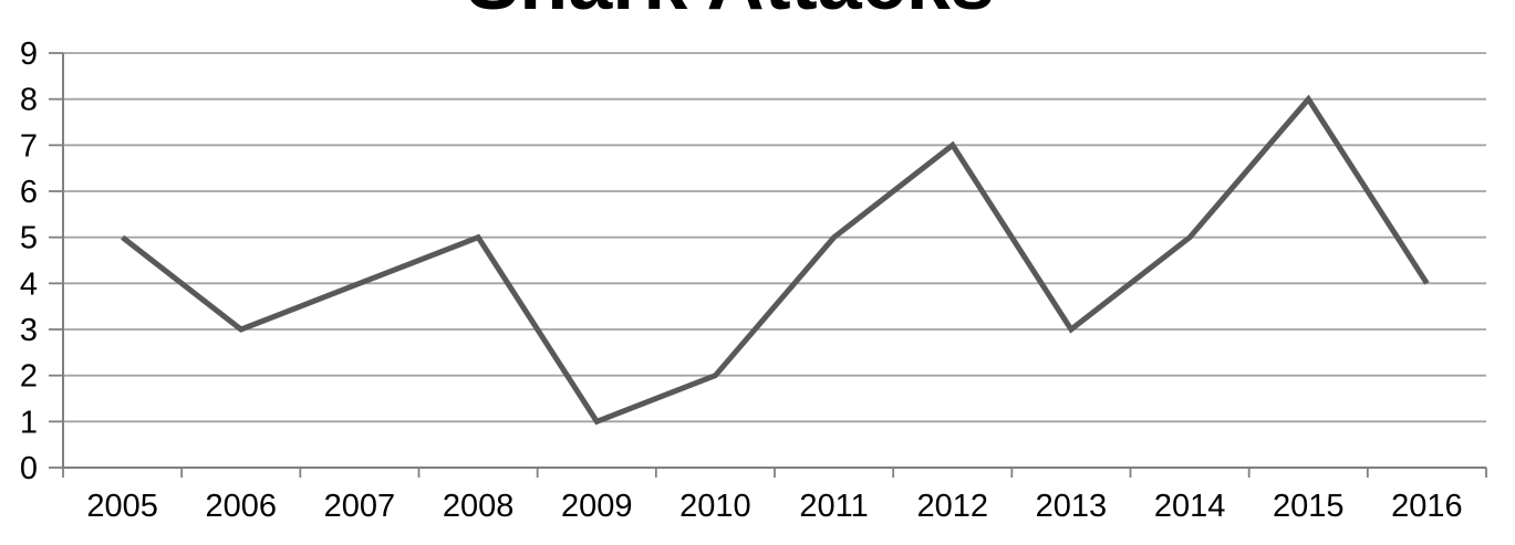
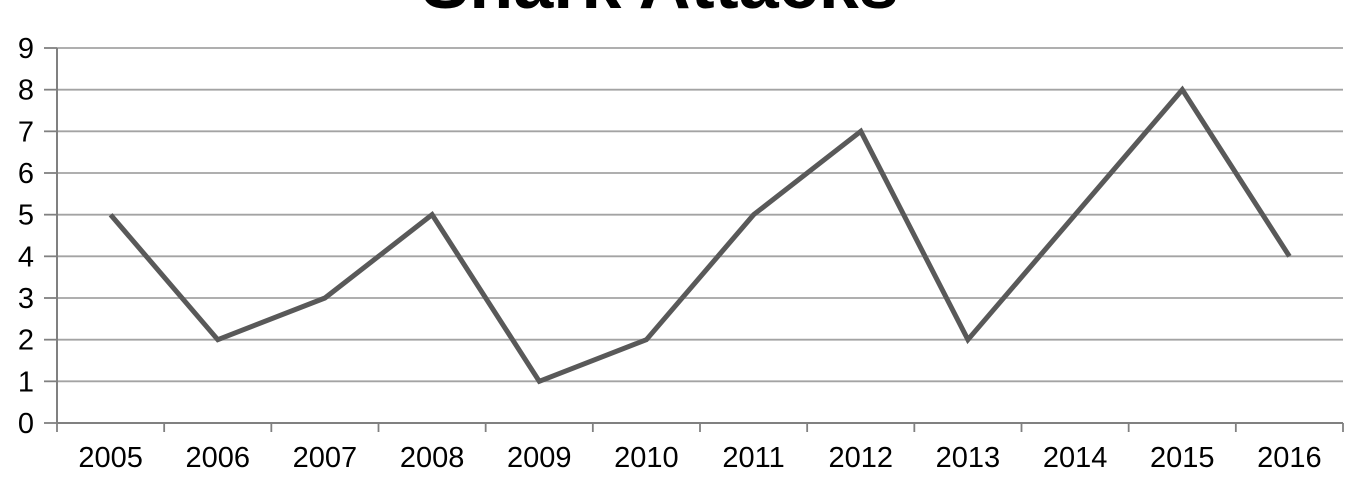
2006: 3 -> 2
2007: 4 -> 3
2013: 3 -> 2
